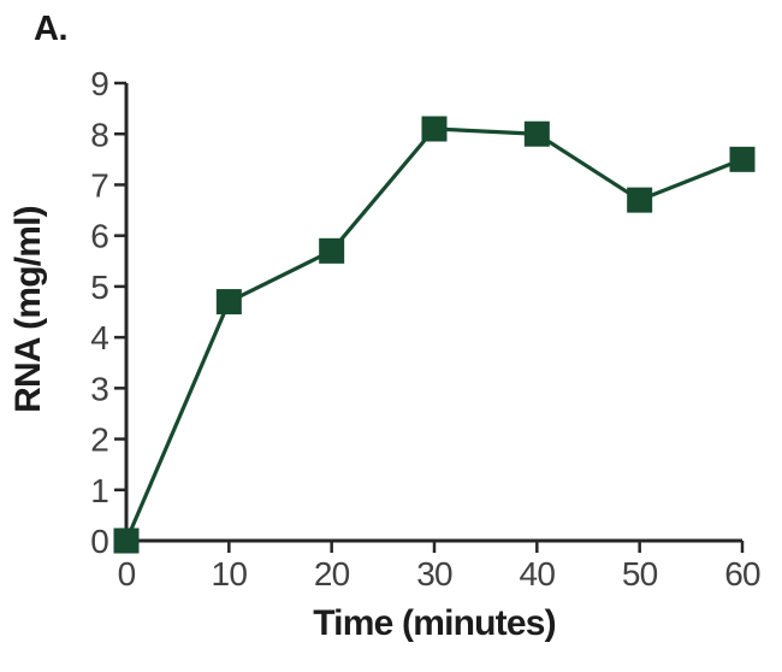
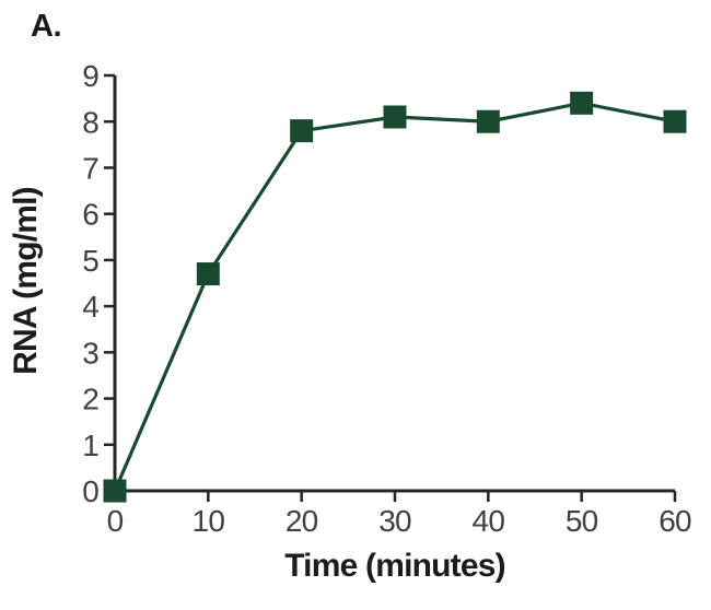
20: 5.7 -> 7.8
50: 6.7 -> 8.4
60: 7.5 -> 8.0
